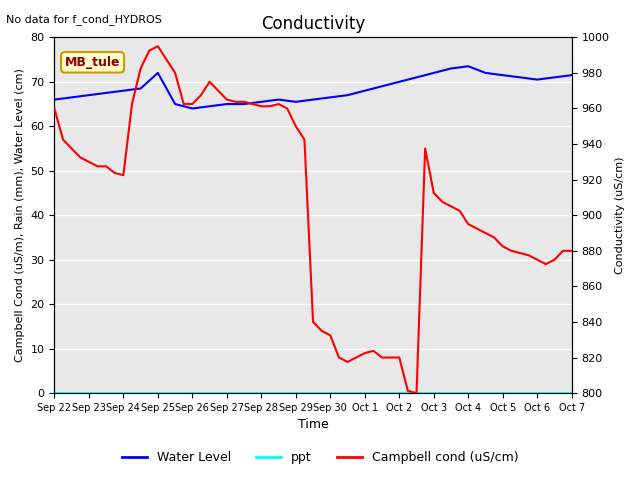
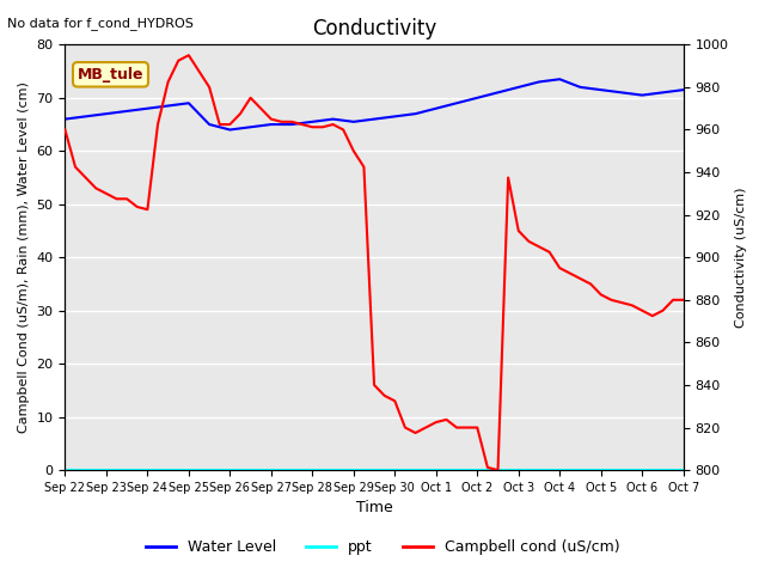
Water Level/Sep 25: 72.0 -> 69.0
